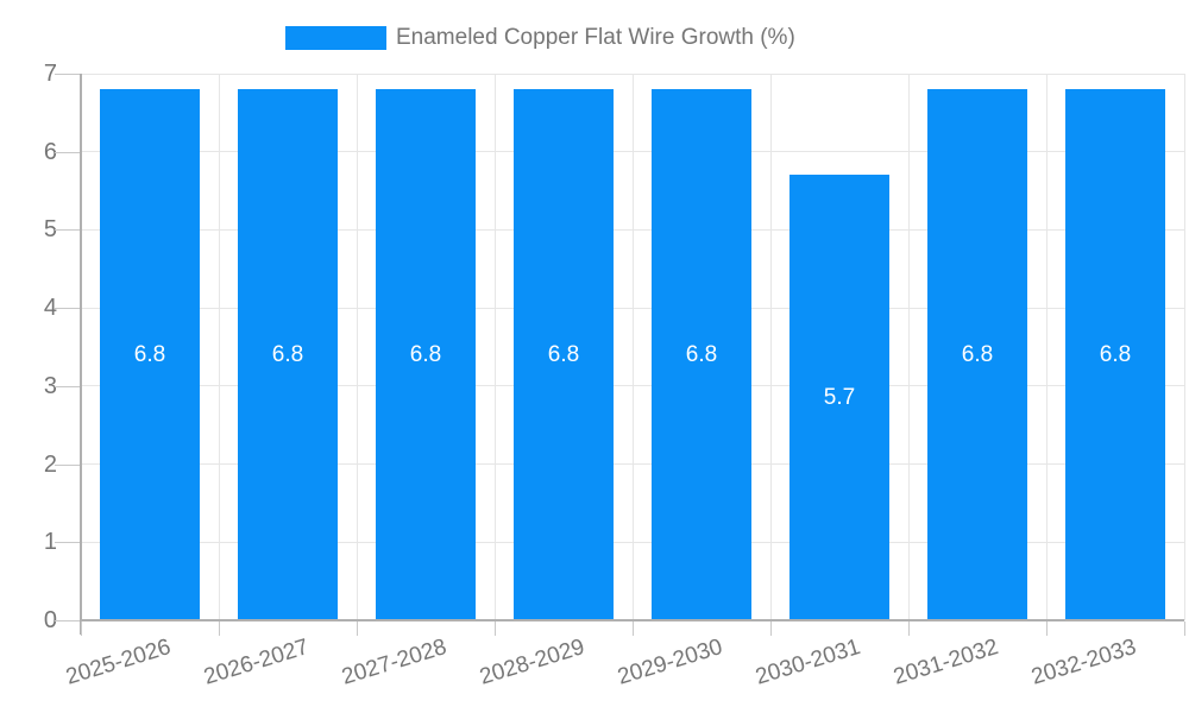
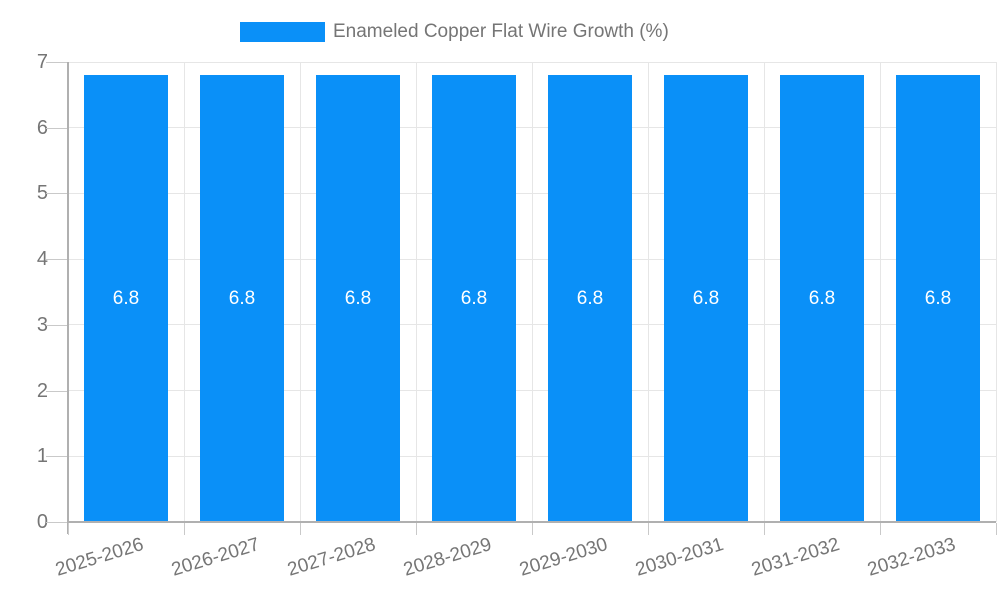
2030-2031: 5.7 -> 6.8
